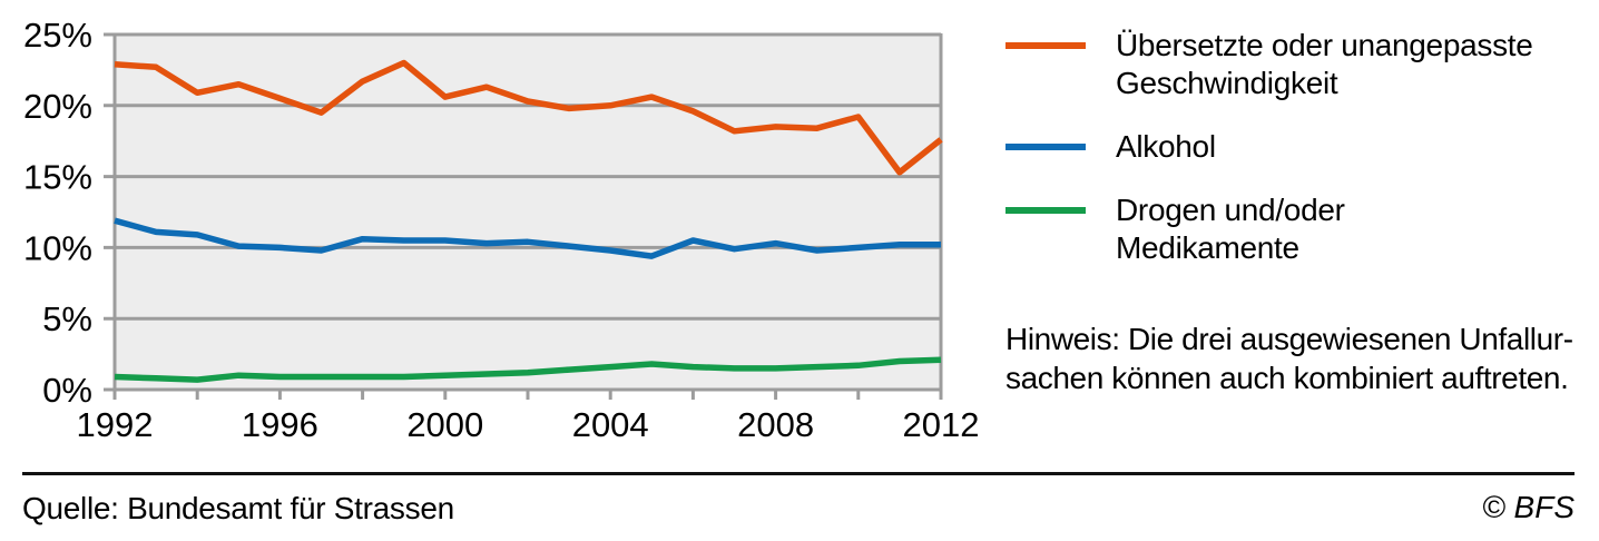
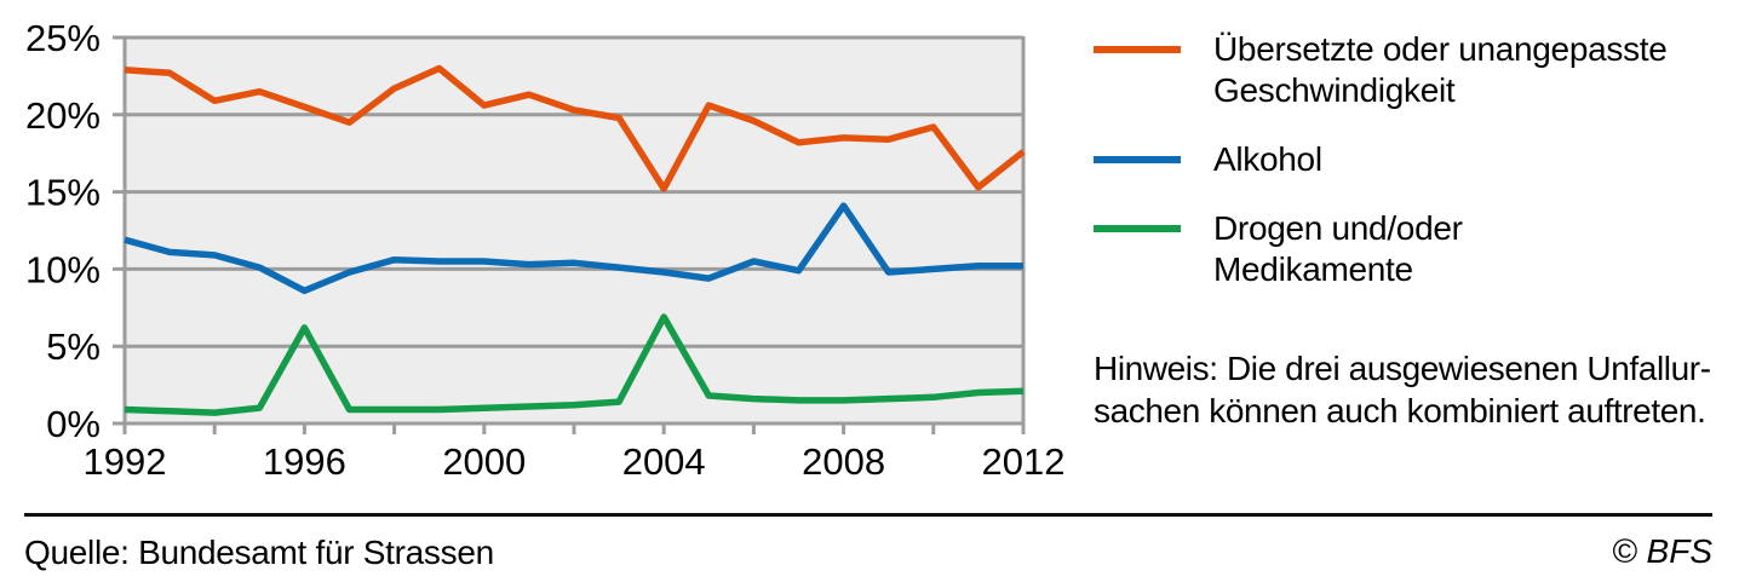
Alkohol/1996: 10.0% -> 8.6%
Drogen und/oder Medikamente/1996: 0.9% -> 6.2%
Übersetzte oder unangepasste Geschwindigkeit/2004: 20.0% -> 15.2%
Drogen und/oder Medikamente/2004: 1.6% -> 6.9%
Alkohol/2008: 10.3% -> 14.1%
